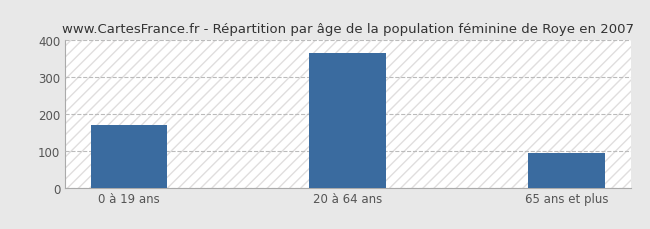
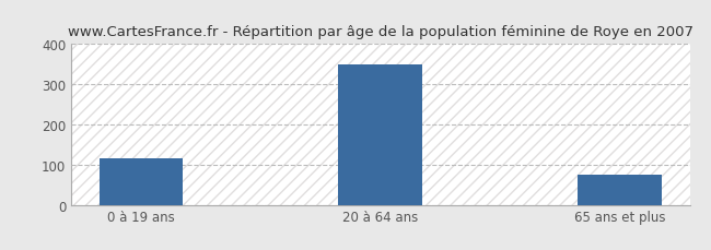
0 à 19 ans: 170 -> 115
20 à 64 ans: 367 -> 350
65 ans et plus: 93 -> 75
